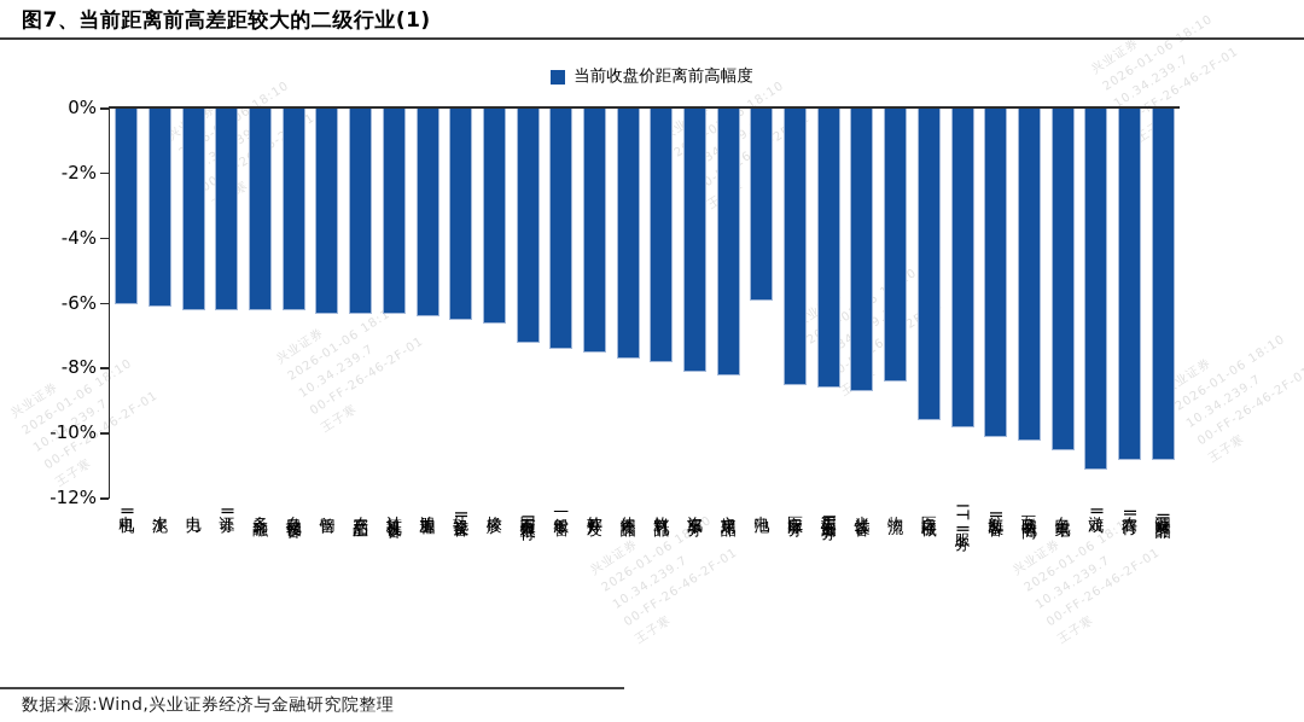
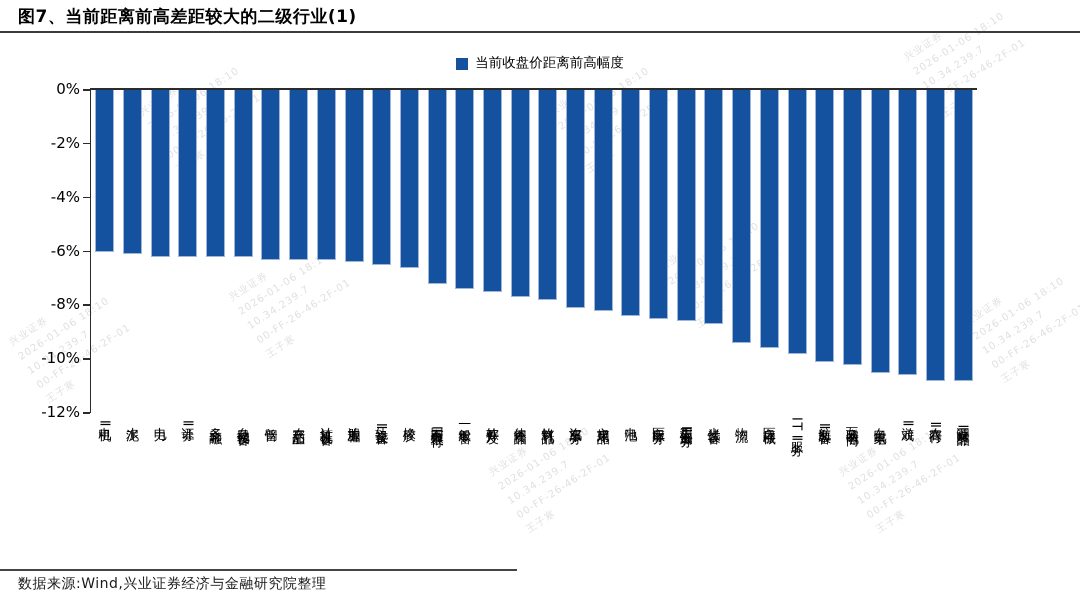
电池: -5.9% -> -8.4%
物流: -8.4% -> -9.4%
游戏Ⅱ: -11.1% -> -10.6%
